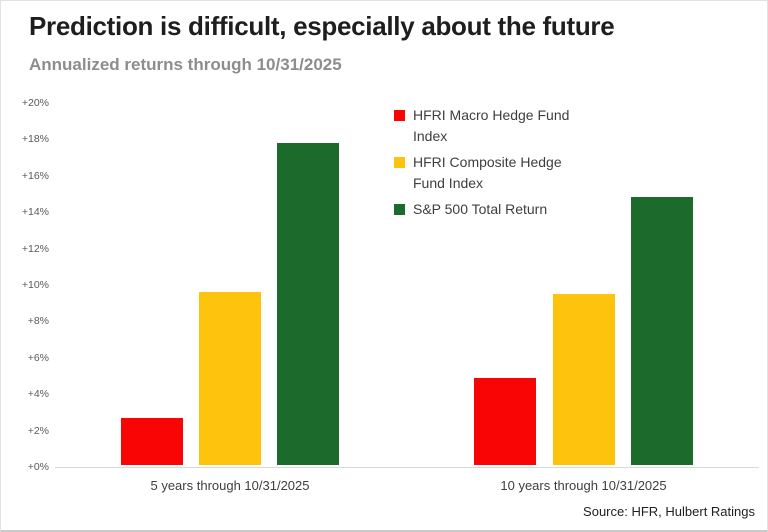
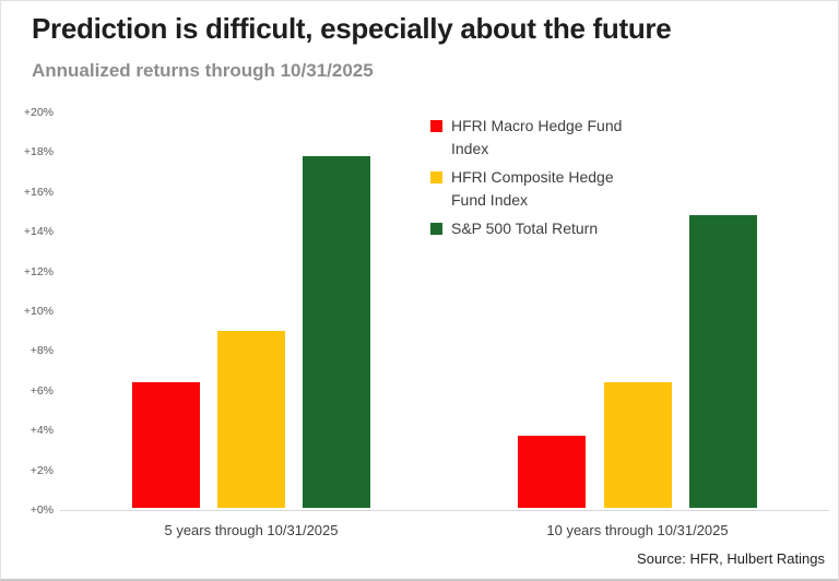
HFRI Macro Hedge Fund Index/5 years through 10/31/2025: 2.6% -> 6.3%
HFRI Composite Hedge Fund Index/5 years through 10/31/2025: 9.5% -> 8.9%
HFRI Macro Hedge Fund Index/10 years through 10/31/2025: 4.8% -> 3.6%
HFRI Composite Hedge Fund Index/10 years through 10/31/2025: 9.4% -> 6.3%
